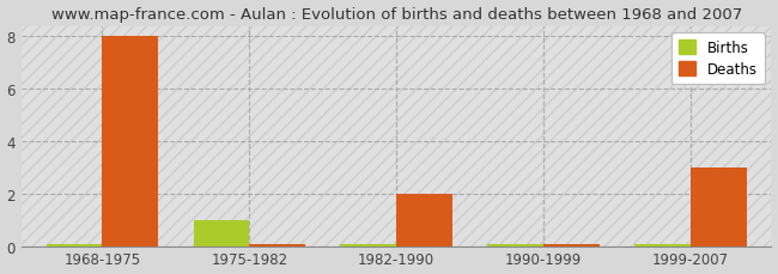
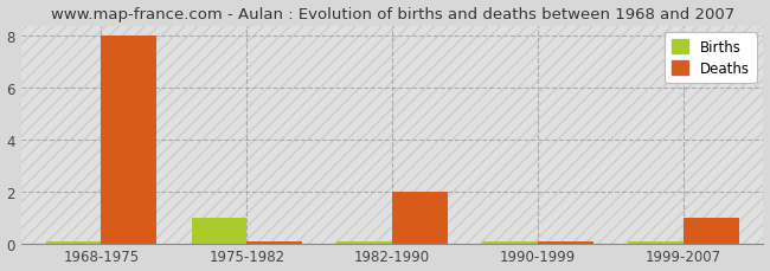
Deaths/1999-2007: 3 -> 1
